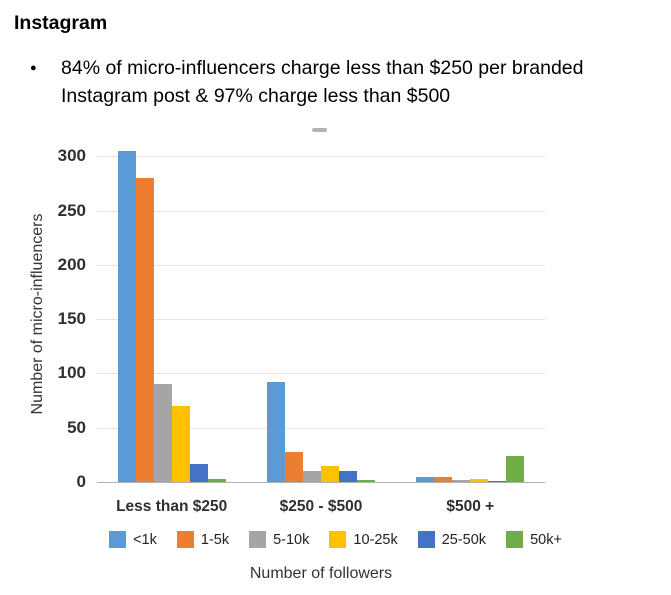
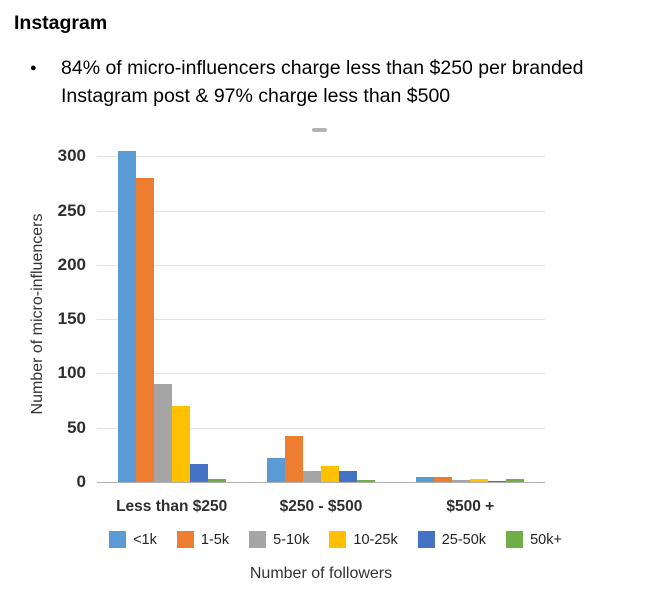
<1k/$250 - $500: 92 -> 22
1-5k/$250 - $500: 28 -> 42
50k+/$500 +: 24 -> 3
